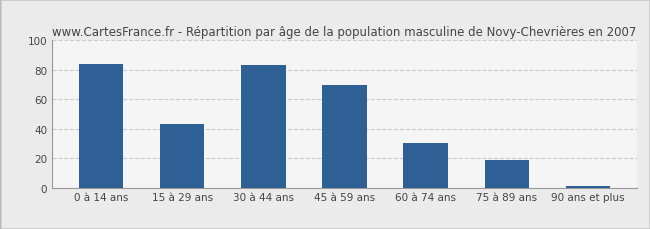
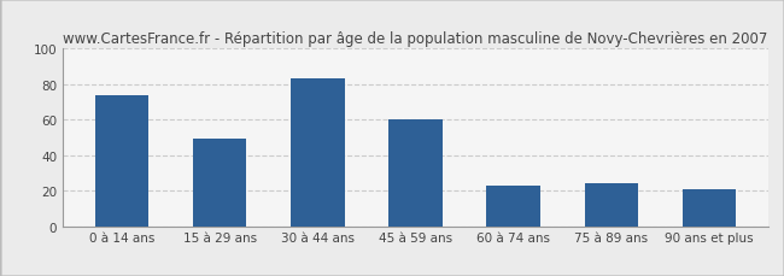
0 à 14 ans: 84 -> 74
15 à 29 ans: 43 -> 49
45 à 59 ans: 70 -> 60
60 à 74 ans: 30 -> 23
75 à 89 ans: 19 -> 24
90 ans et plus: 1 -> 21
